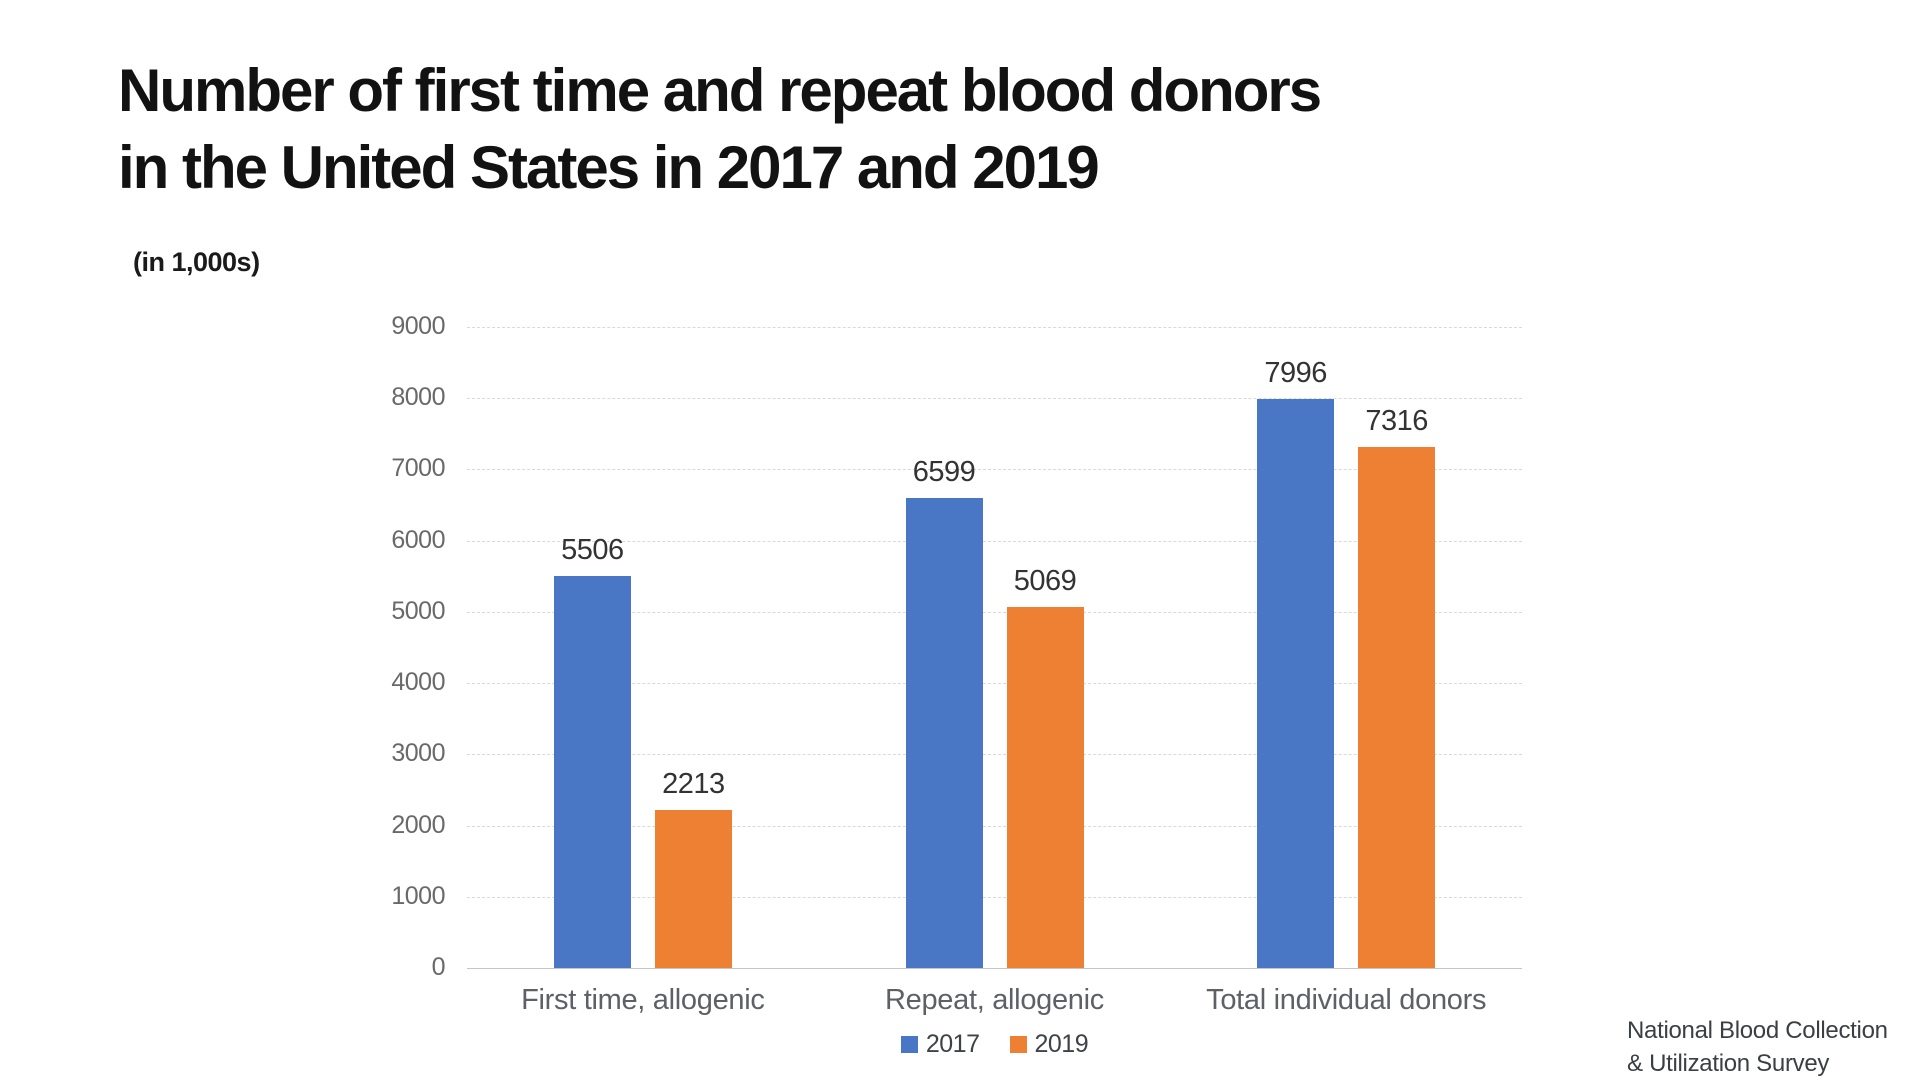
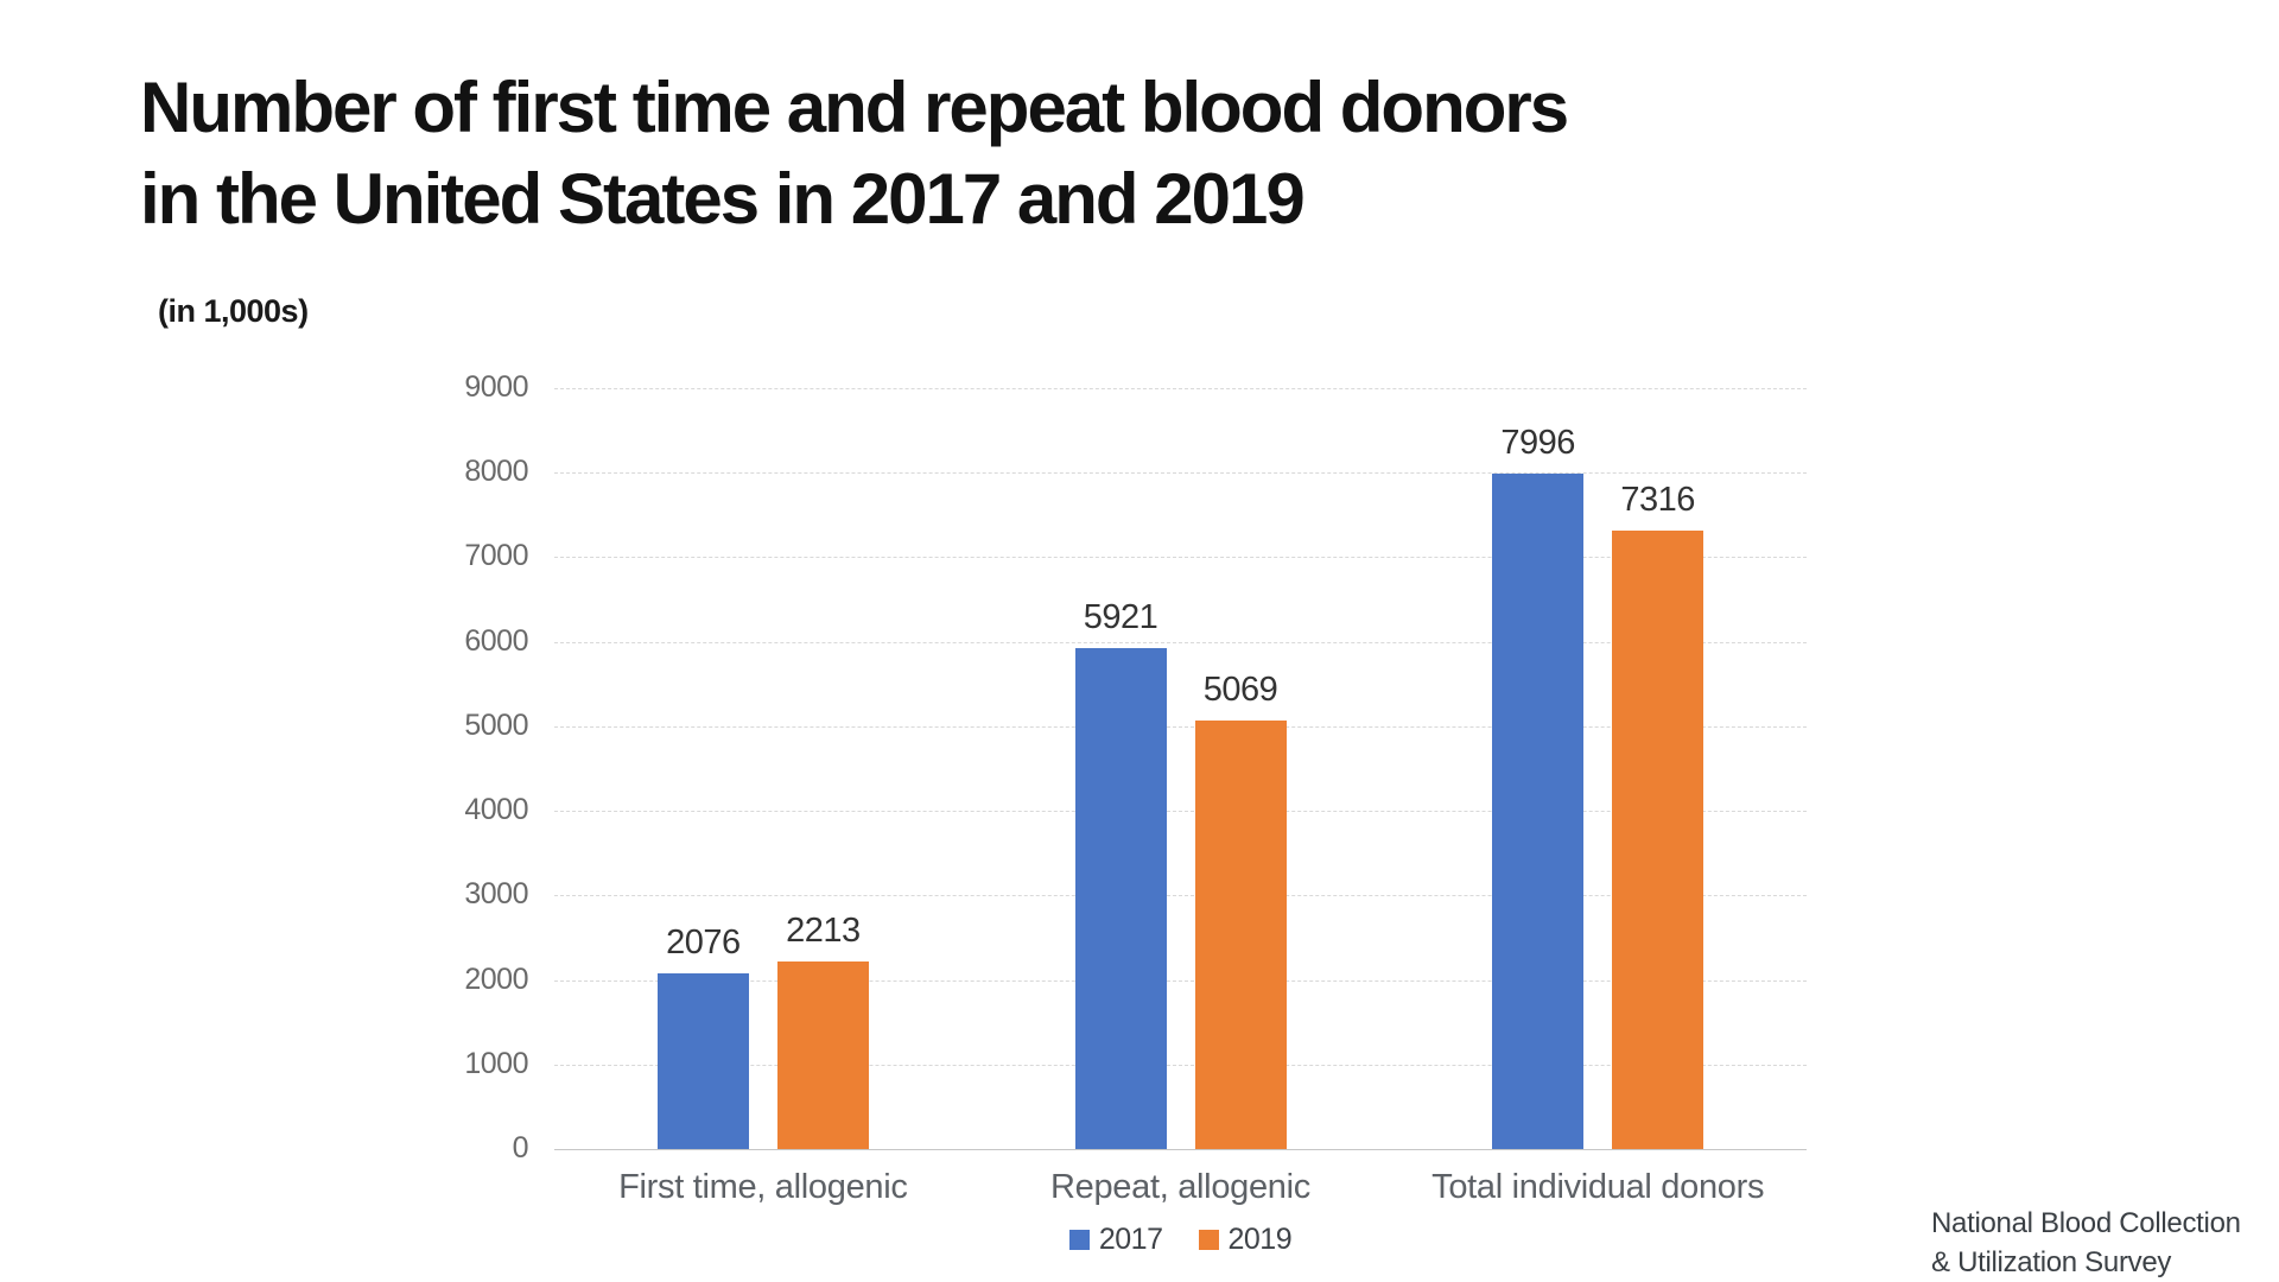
2017/First time, allogenic: 5506 -> 2076
2017/Repeat, allogenic: 6599 -> 5921
